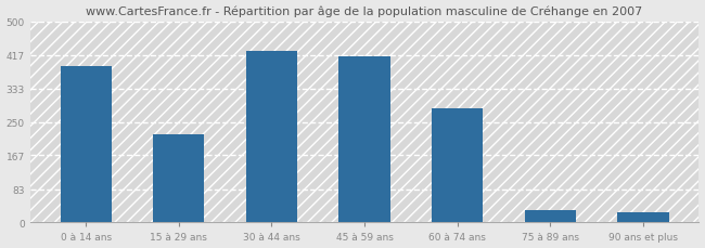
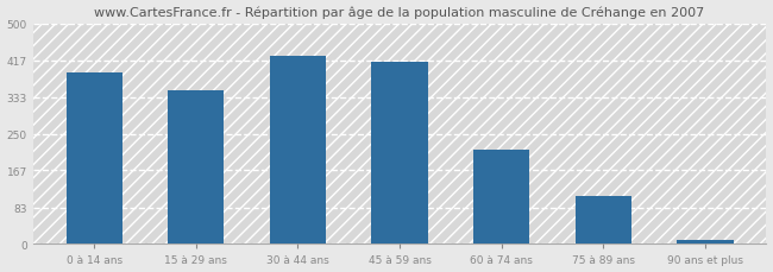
15 à 29 ans: 220 -> 350
60 à 74 ans: 285 -> 215
75 à 89 ans: 30 -> 110
90 ans et plus: 25 -> 10
